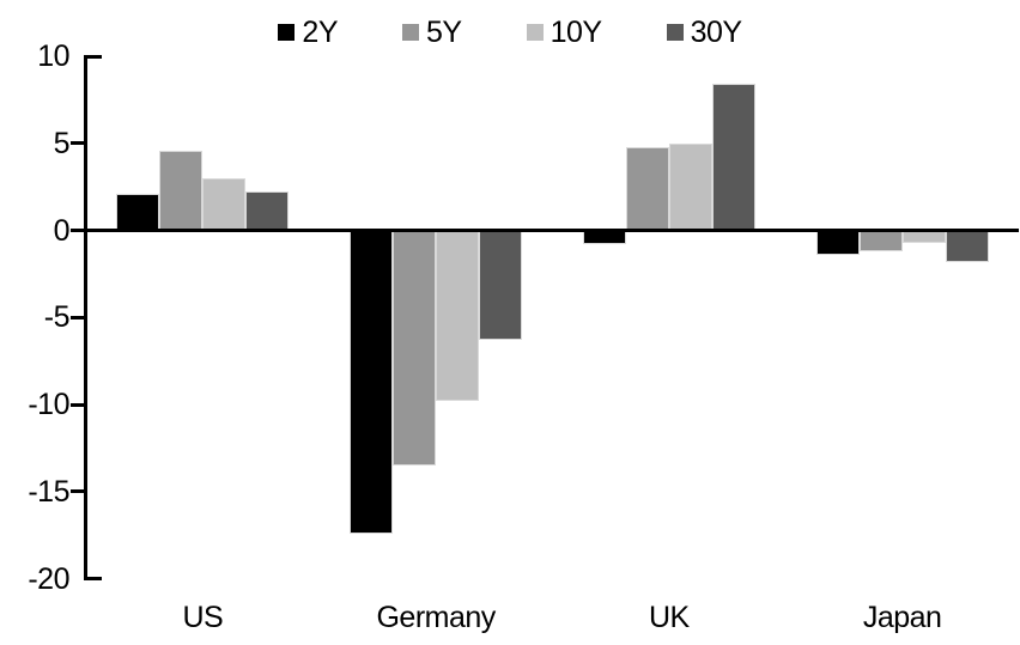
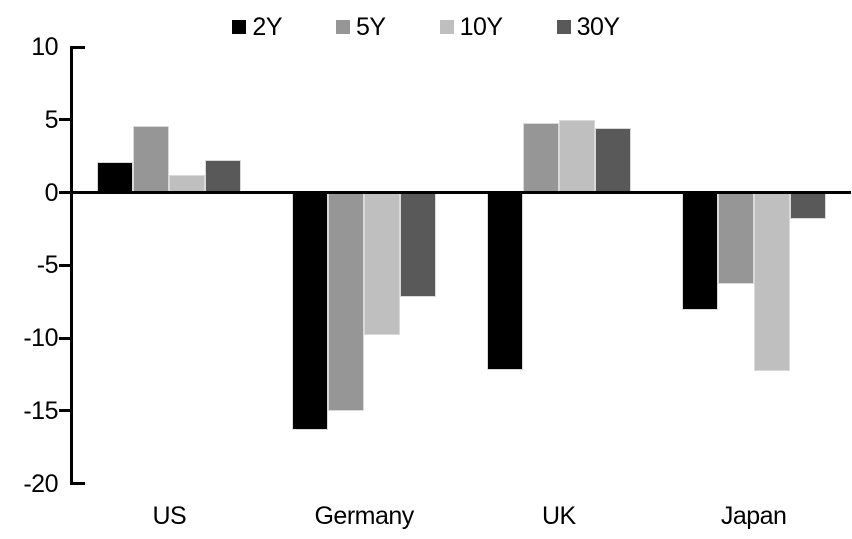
10Y/US: 3.0 -> 1.2
2Y/Germany: -17.4 -> -16.3
5Y/Germany: -13.5 -> -15.0
30Y/Germany: -6.3 -> -7.2
2Y/UK: -0.8 -> -12.2
30Y/UK: 8.4 -> 4.4
2Y/Japan: -1.4 -> -8.1
5Y/Japan: -1.2 -> -6.3
10Y/Japan: -0.7 -> -12.3
